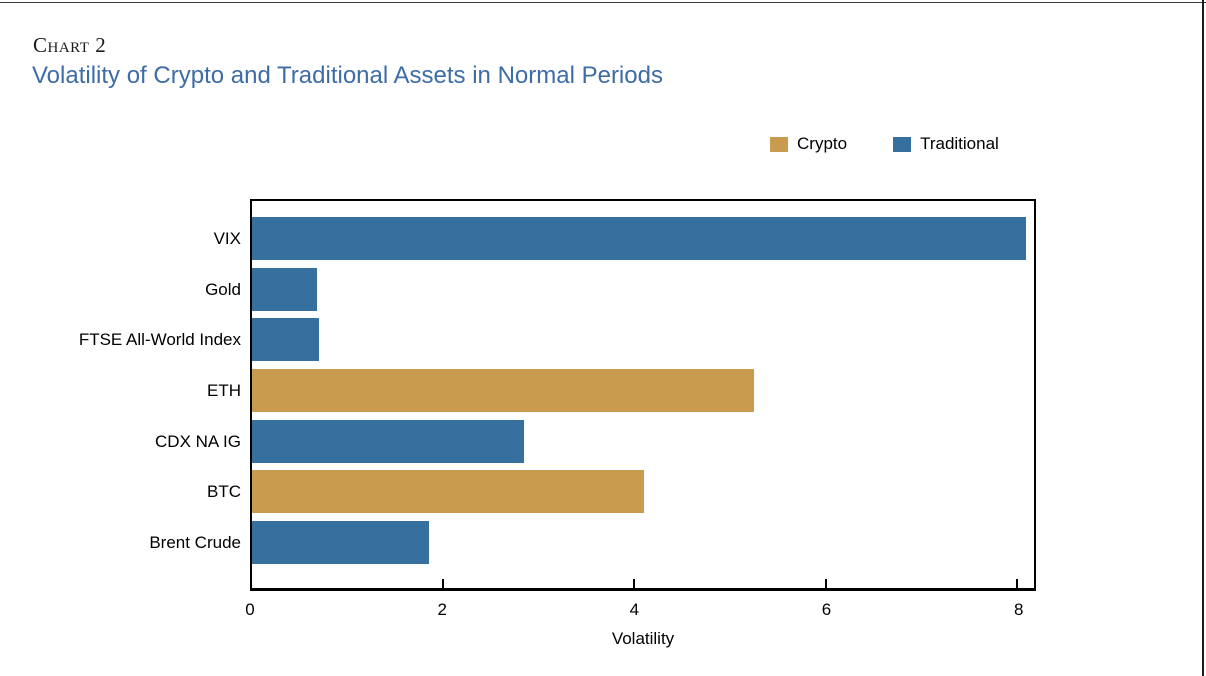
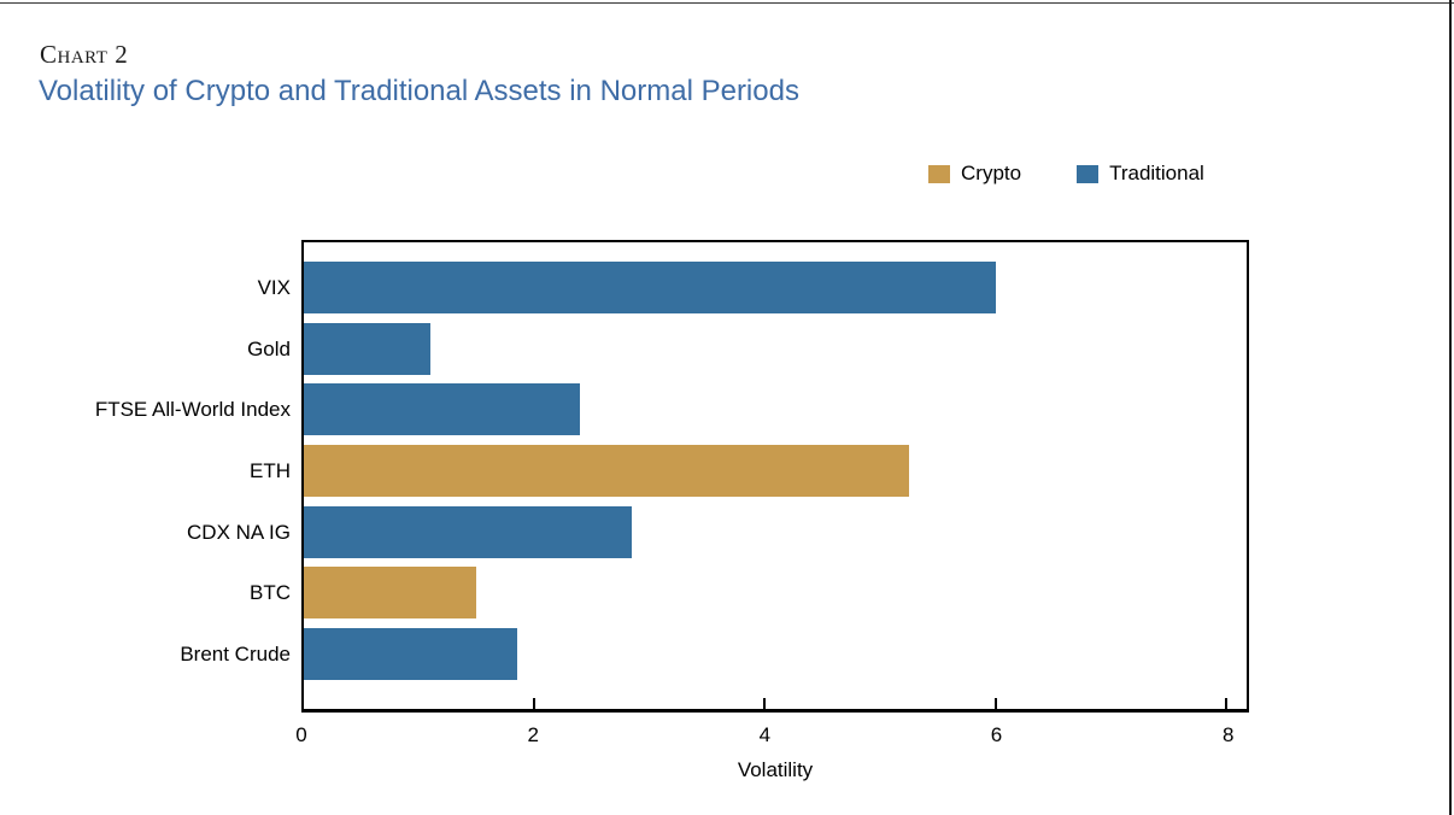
VIX: 8.1 -> 6.0
Gold: 0.7 -> 1.1
FTSE All-World Index: 0.7 -> 2.4
BTC: 4.1 -> 1.5
